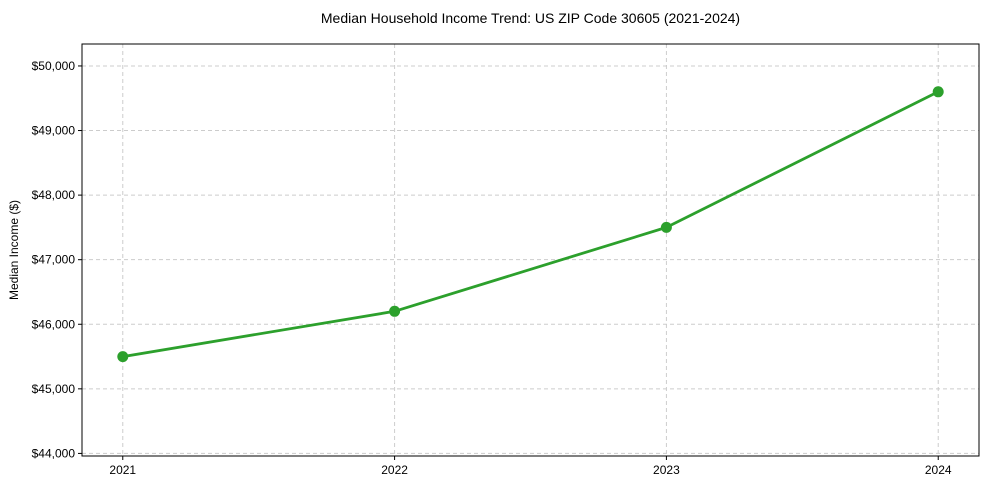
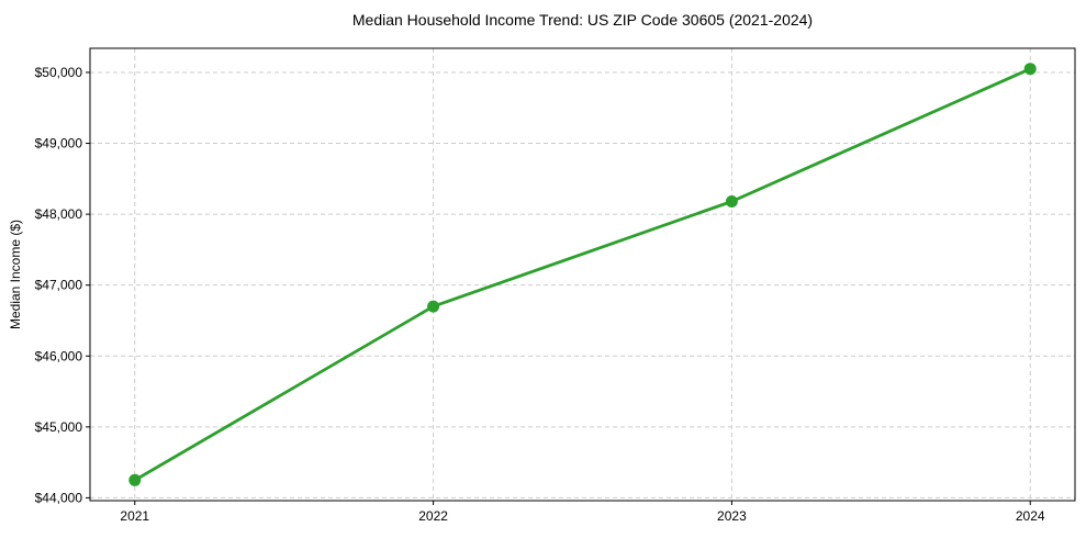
2021: $45500 -> $44200
2022: $46200 -> $46700
2023: $47500 -> $48200
2024: $49600 -> $50000
